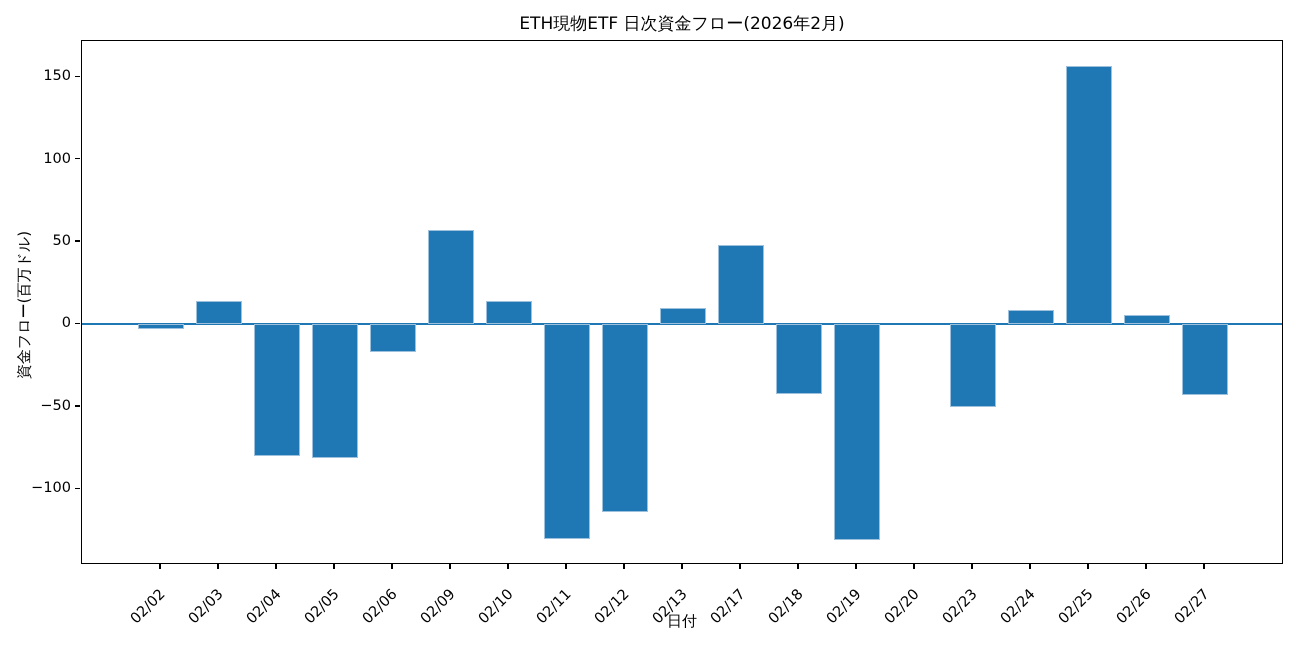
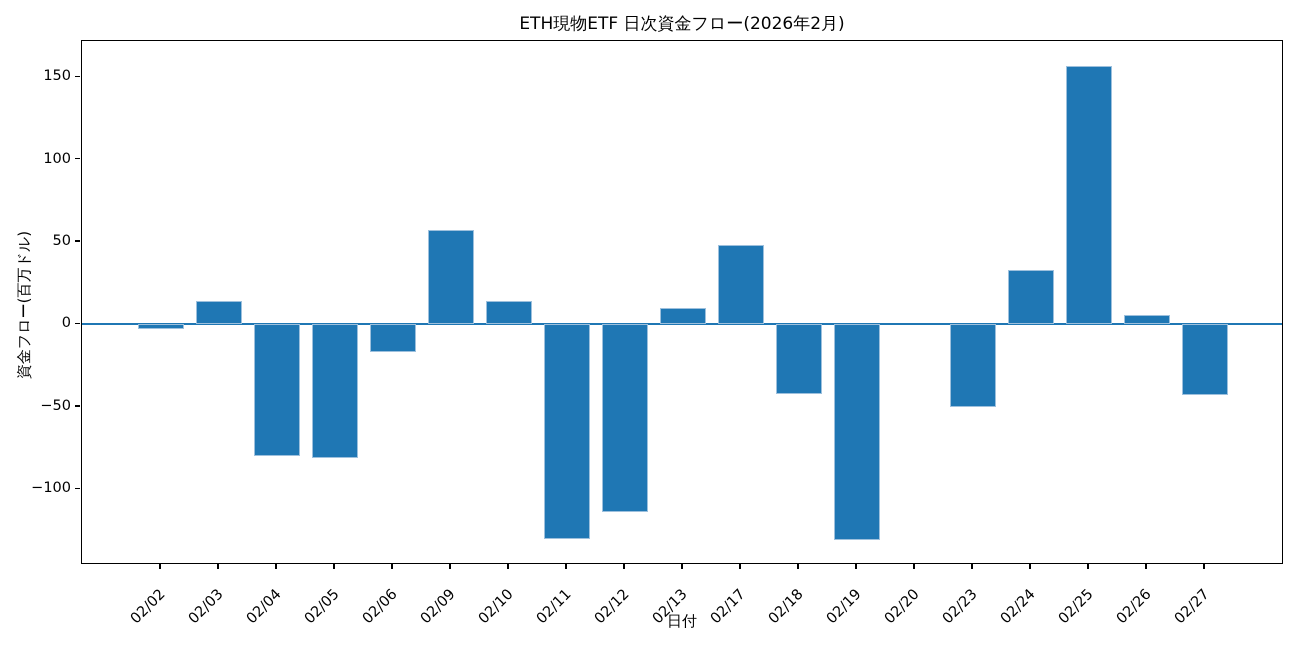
02/24: 9 -> 33
